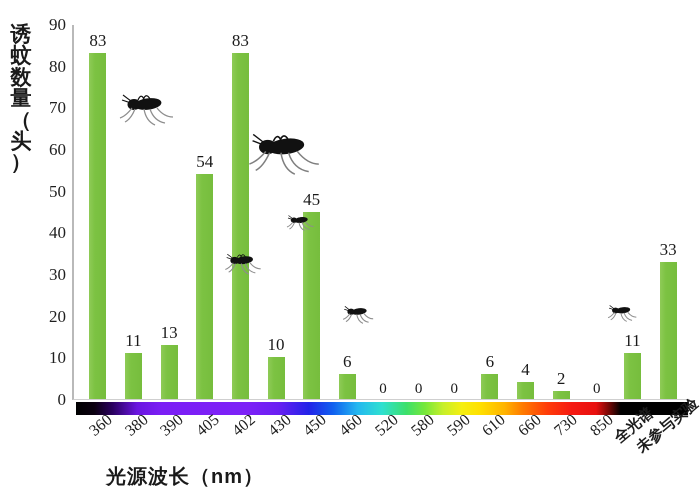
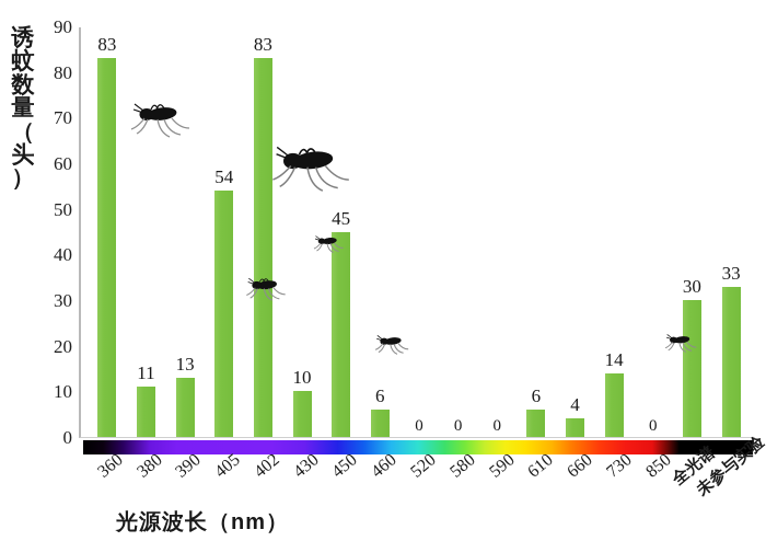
730: 2 -> 14
全光谱: 11 -> 30
